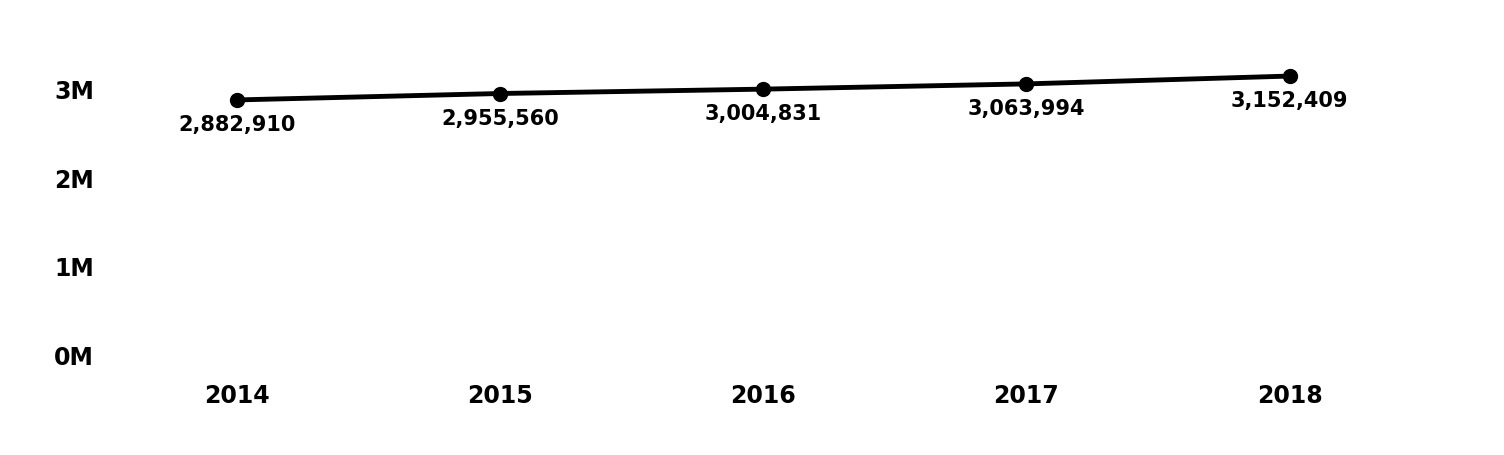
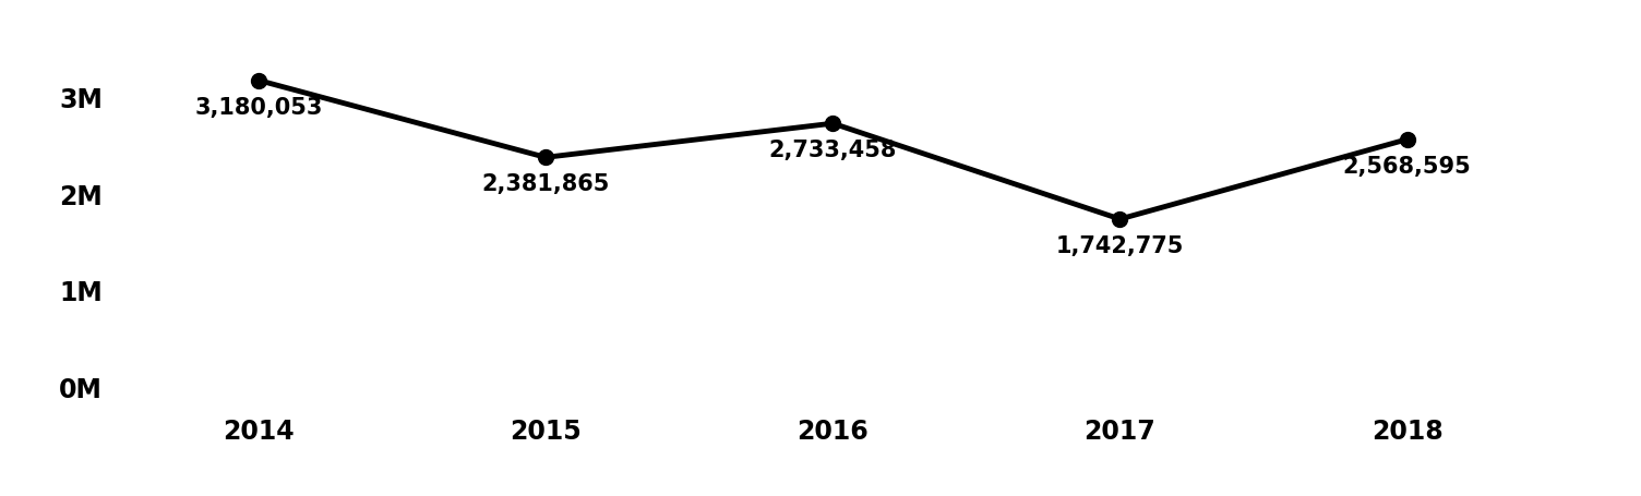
2014: 2,882,910 -> 3,180,053
2015: 2,955,560 -> 2,381,865
2016: 3,004,831 -> 2,733,458
2017: 3,063,994 -> 1,742,775
2018: 3,152,409 -> 2,568,595
